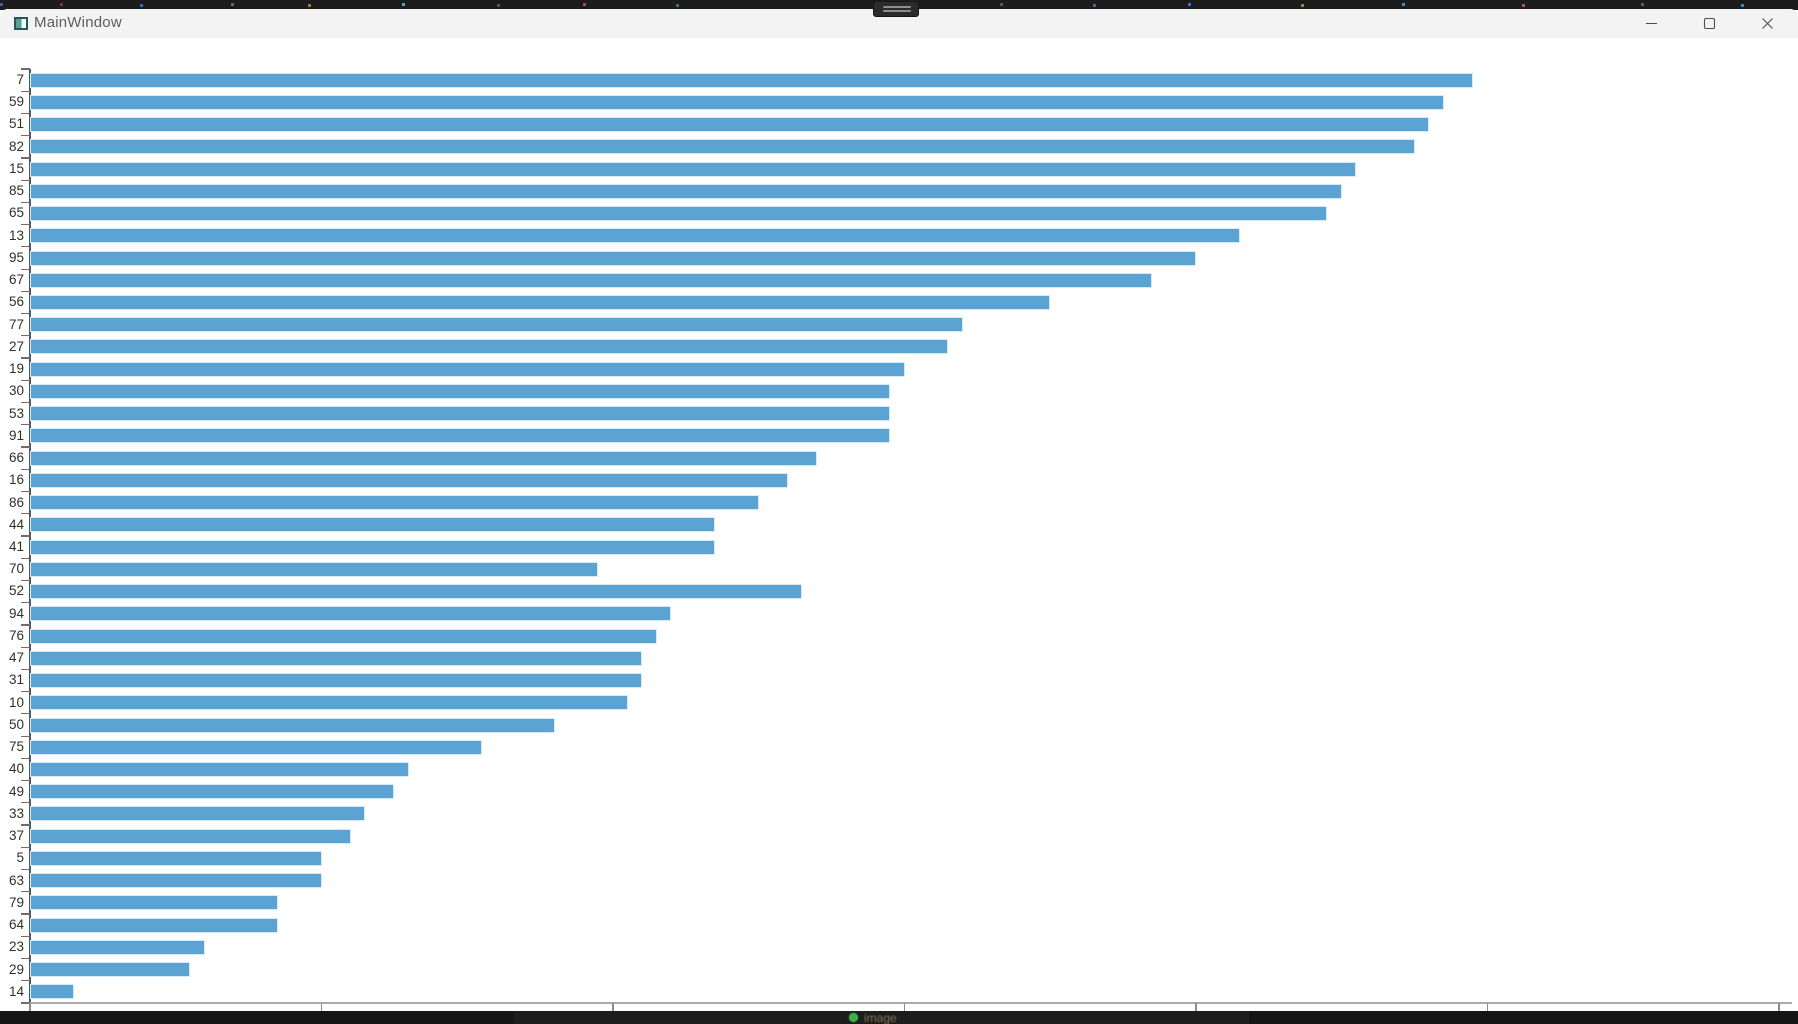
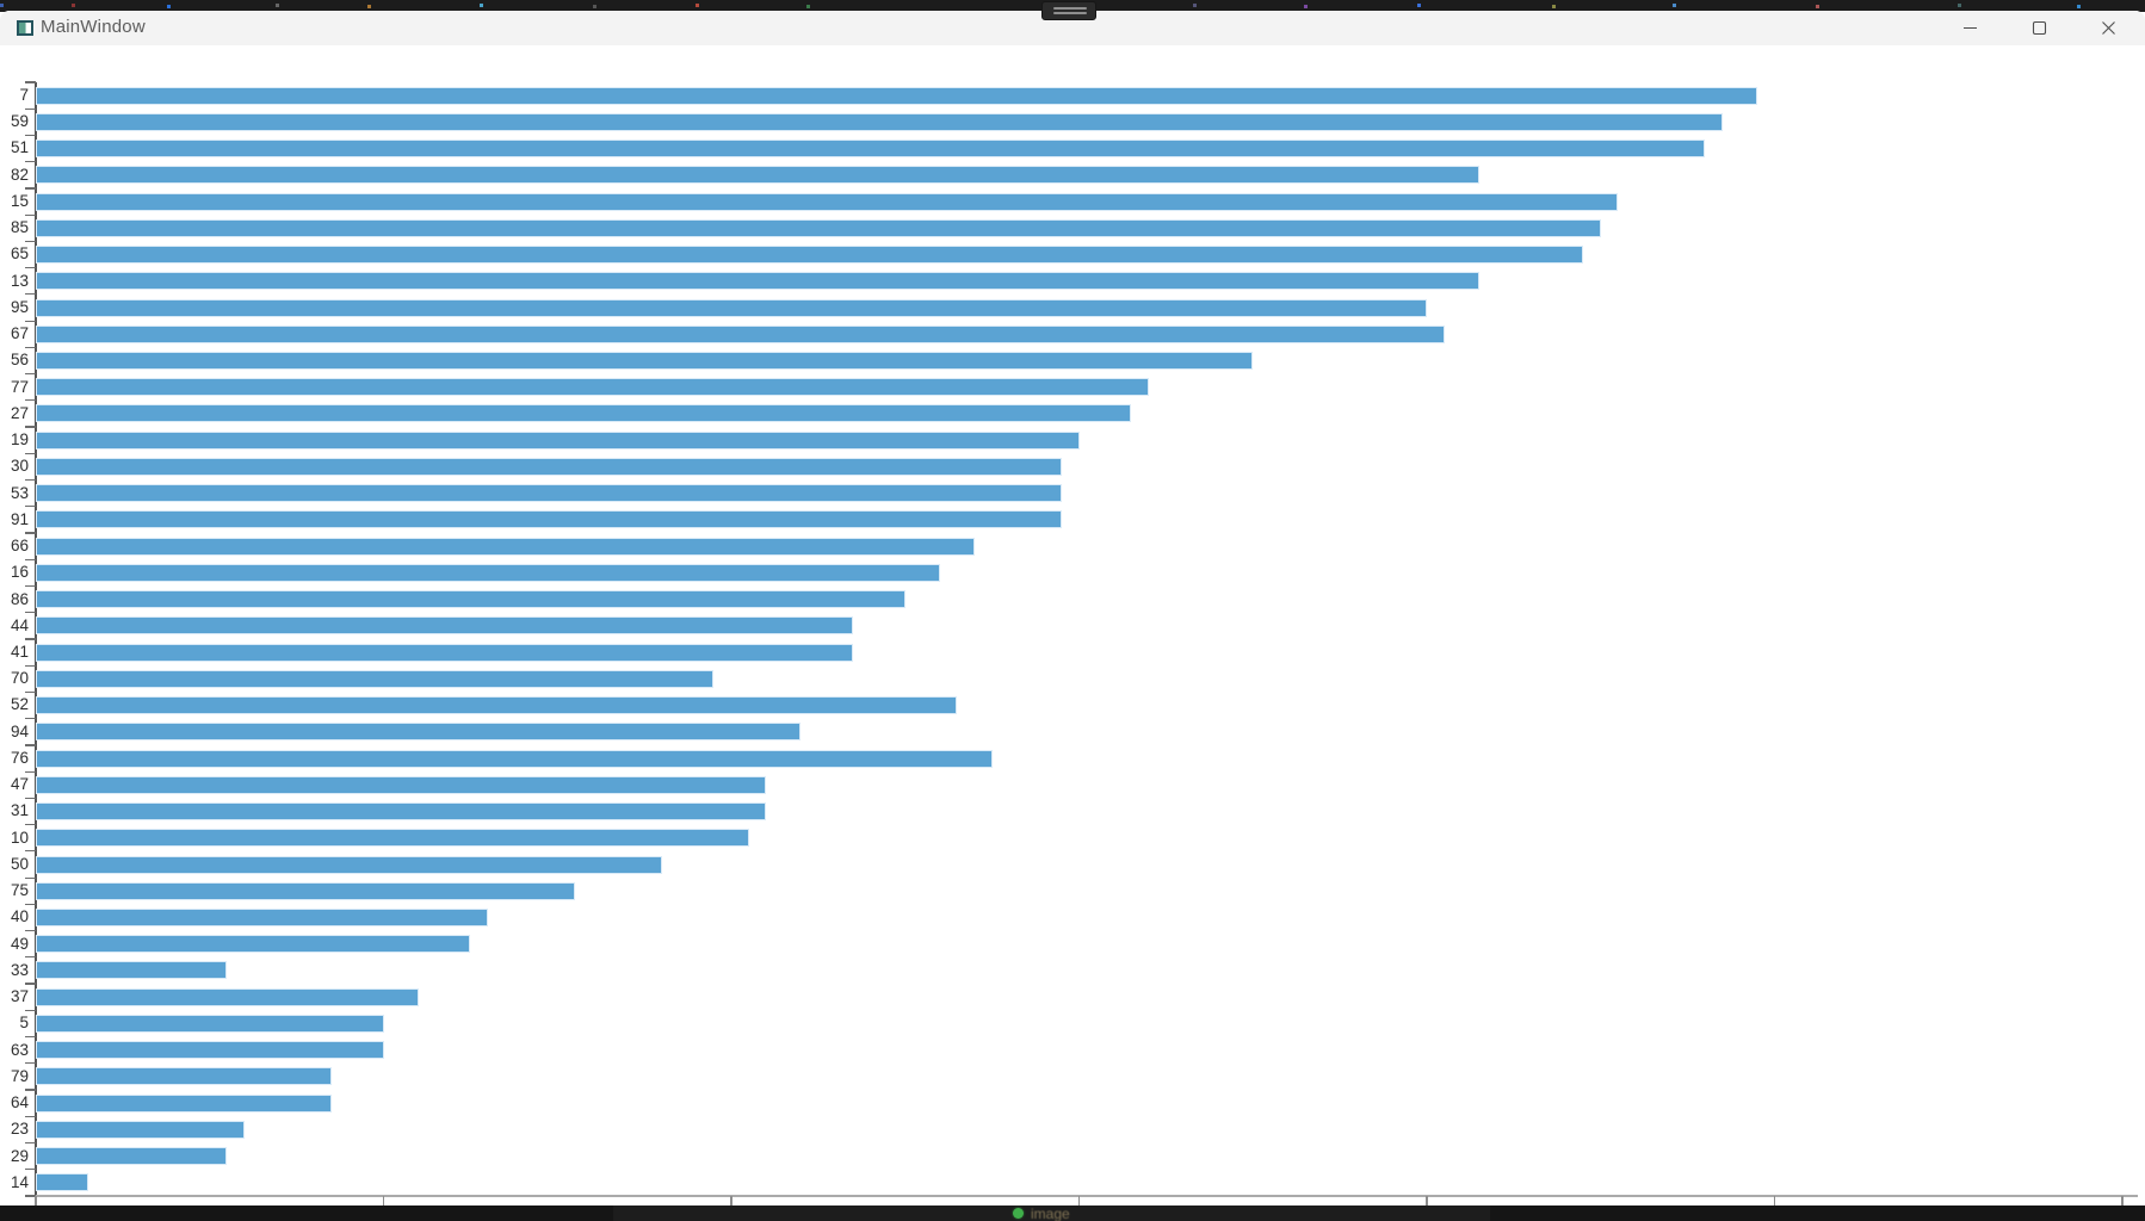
82: 95 -> 83
67: 77 -> 81
76: 43 -> 55
33: 23 -> 11
